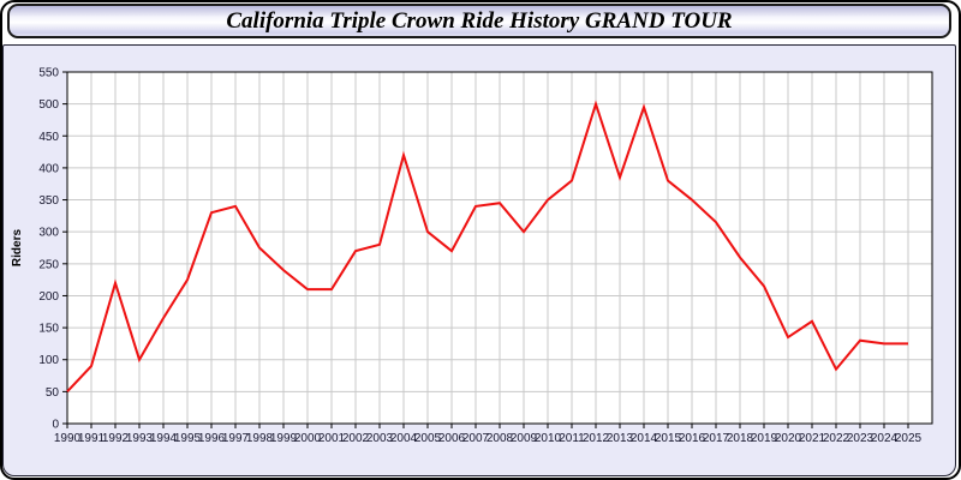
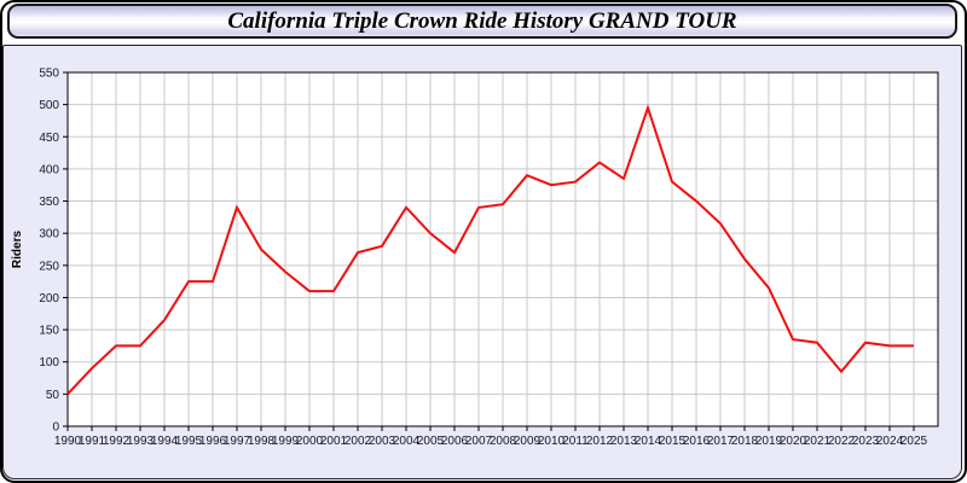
1992: 220 -> 120
1993: 100 -> 120
1996: 330 -> 220
2004: 420 -> 340
2009: 300 -> 390
2010: 350 -> 380
2012: 500 -> 410
2021: 160 -> 130
